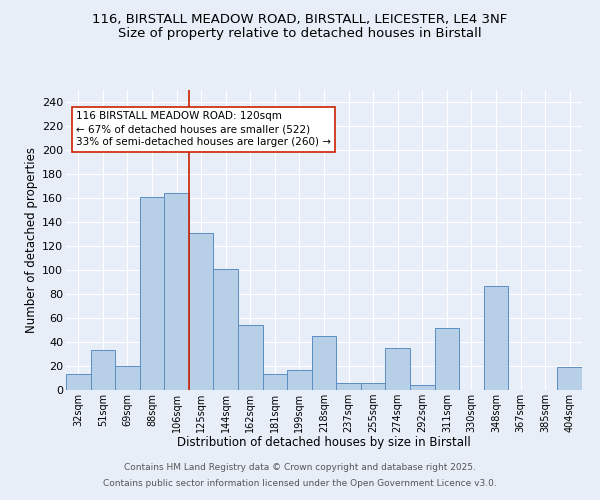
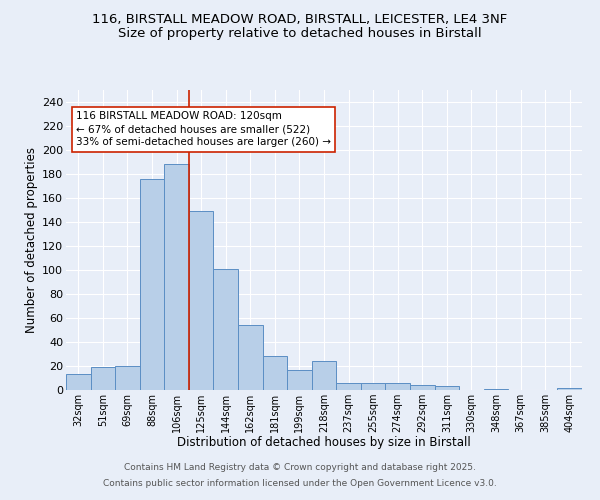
51sqm: 33 -> 19
88sqm: 161 -> 176
106sqm: 164 -> 188
125sqm: 131 -> 149
181sqm: 13 -> 28
218sqm: 45 -> 24
274sqm: 35 -> 6
311sqm: 52 -> 3
348sqm: 87 -> 1
404sqm: 19 -> 2
